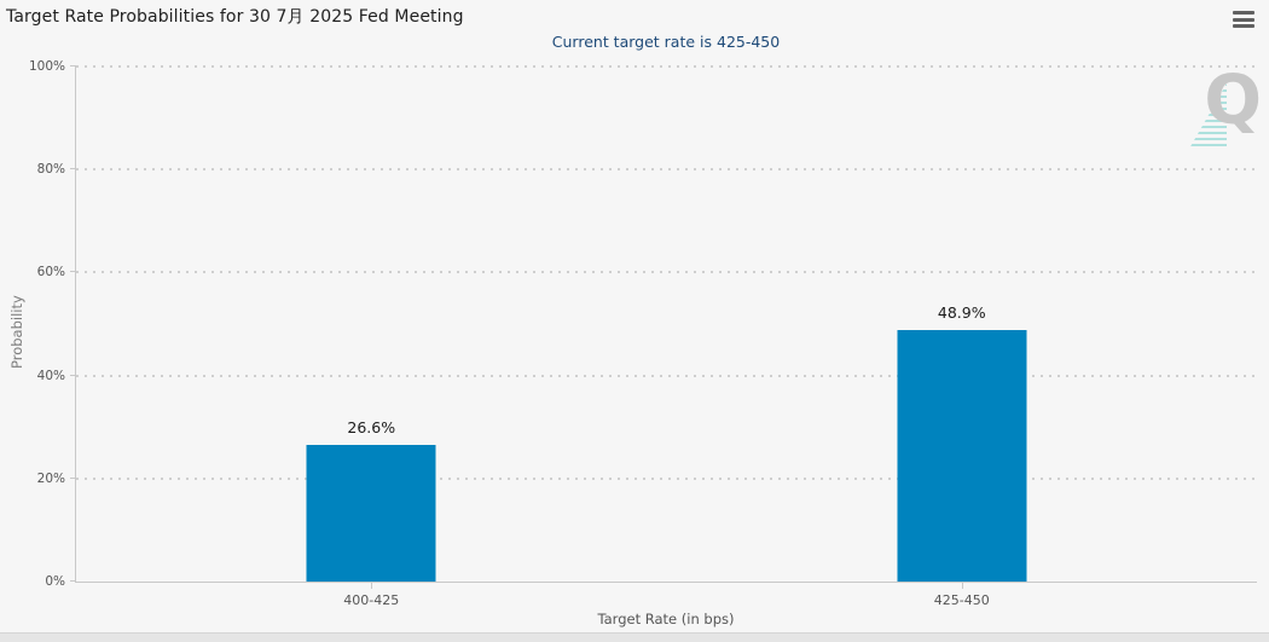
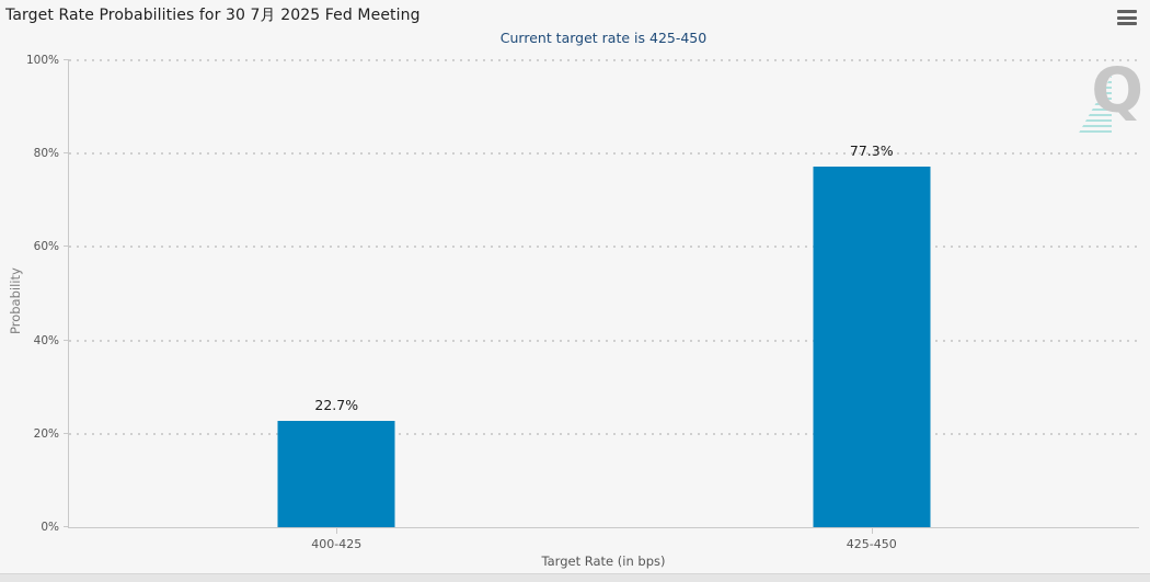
400-425: 26.6% -> 22.7%
425-450: 48.9% -> 77.3%
